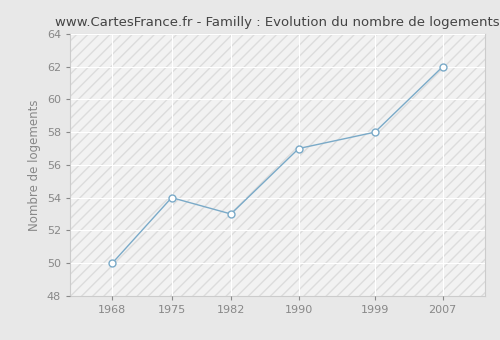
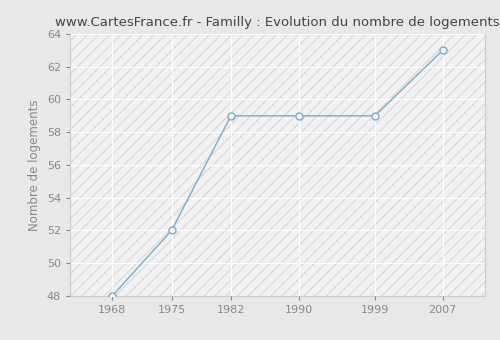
1968: 50 -> 48
1975: 54 -> 52
1982: 53 -> 59
1990: 57 -> 59
1999: 58 -> 59
2007: 62 -> 63
